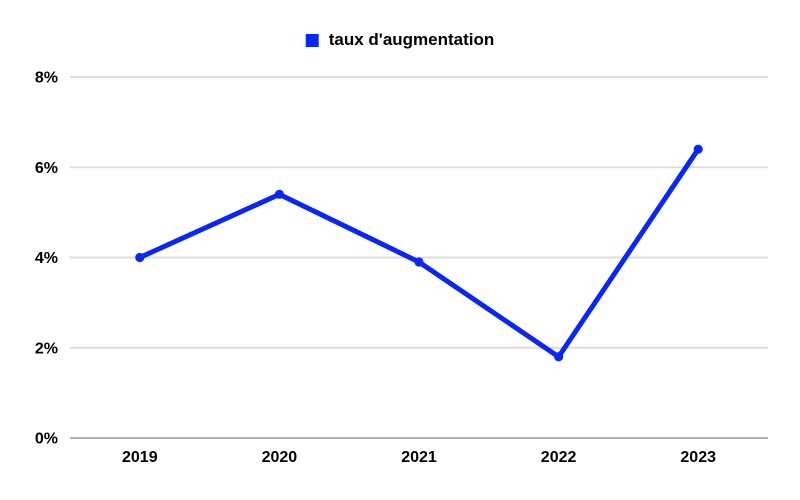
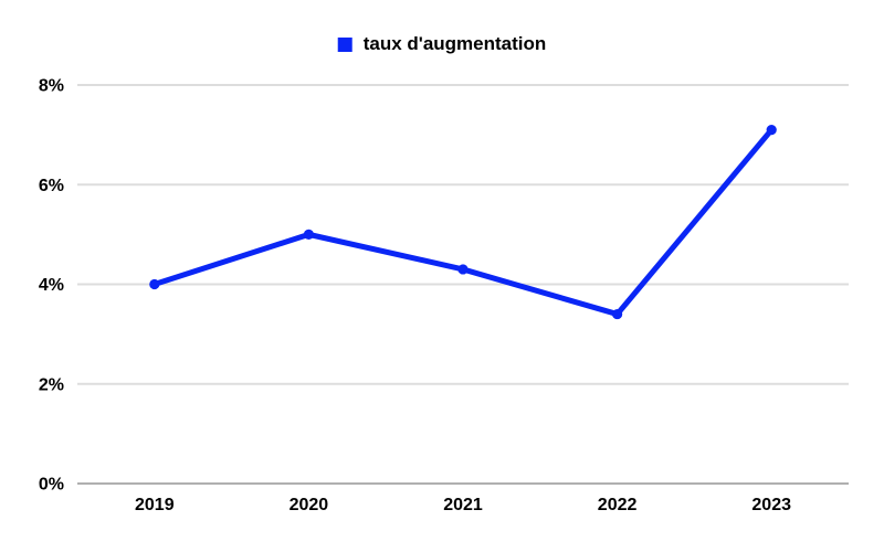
2020: 5.4% -> 5.0%
2021: 3.9% -> 4.3%
2022: 1.8% -> 3.4%
2023: 6.4% -> 7.1%
